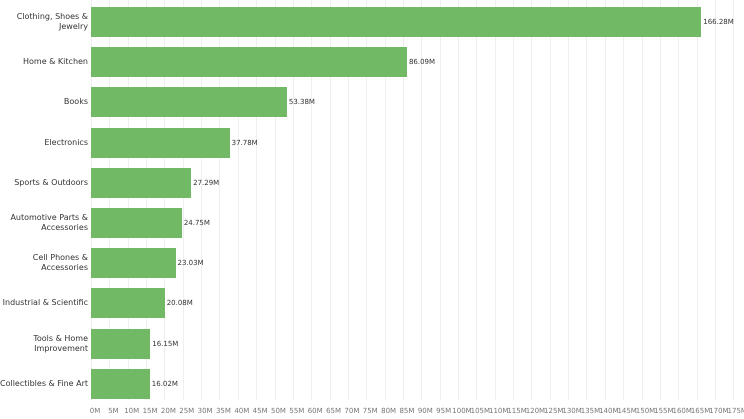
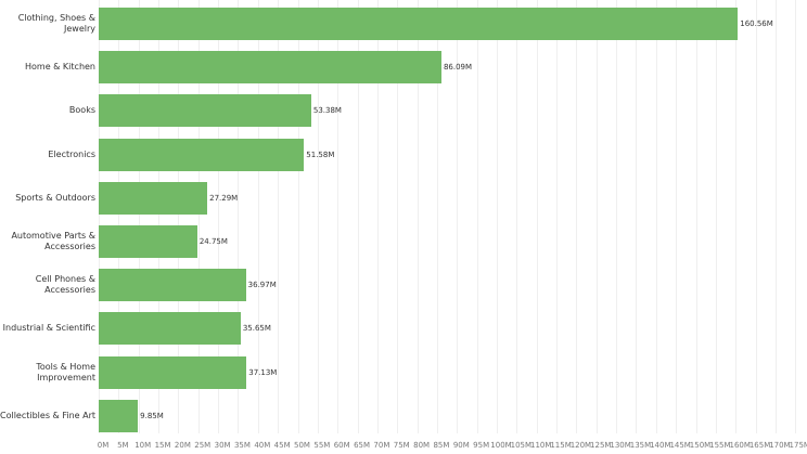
Clothing, Shoes & Jewelry: 166.28M -> 160.56M
Electronics: 37.78M -> 51.58M
Cell Phones & Accessories: 23.03M -> 36.97M
Industrial & Scientific: 20.08M -> 35.65M
Tools & Home Improvement: 16.15M -> 37.13M
Collectibles & Fine Art: 16.02M -> 9.85M
